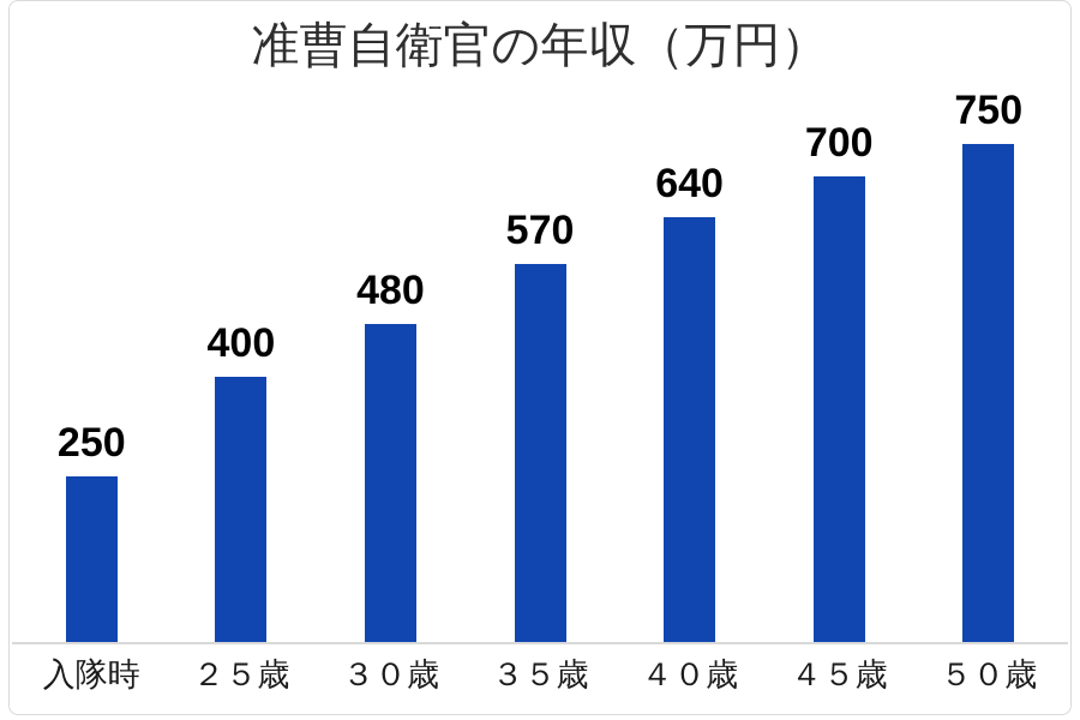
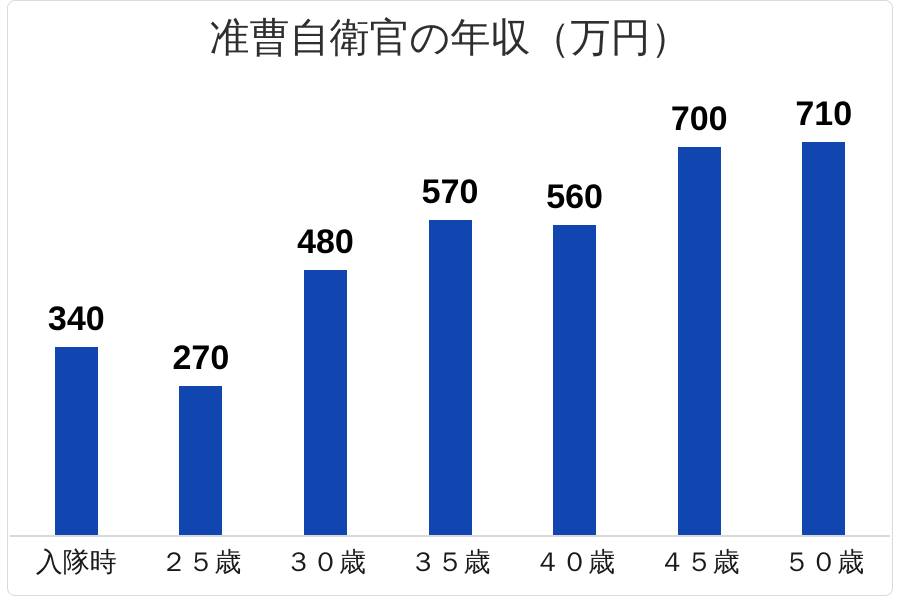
入隊時: 250 -> 340
２５歳: 400 -> 270
４０歳: 640 -> 560
５０歳: 750 -> 710
